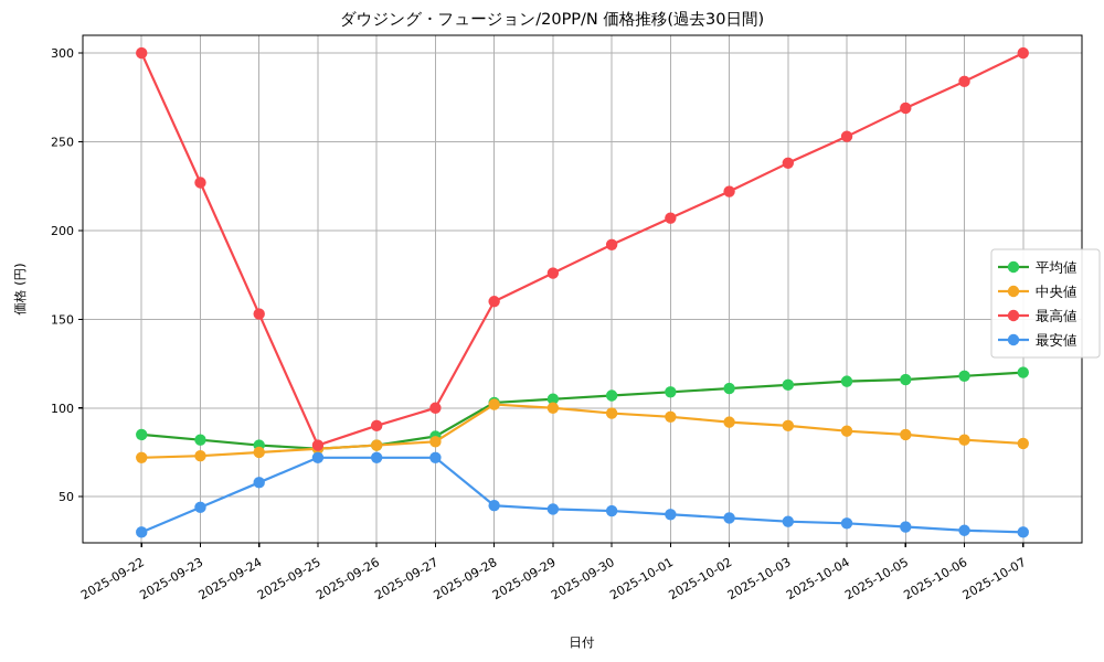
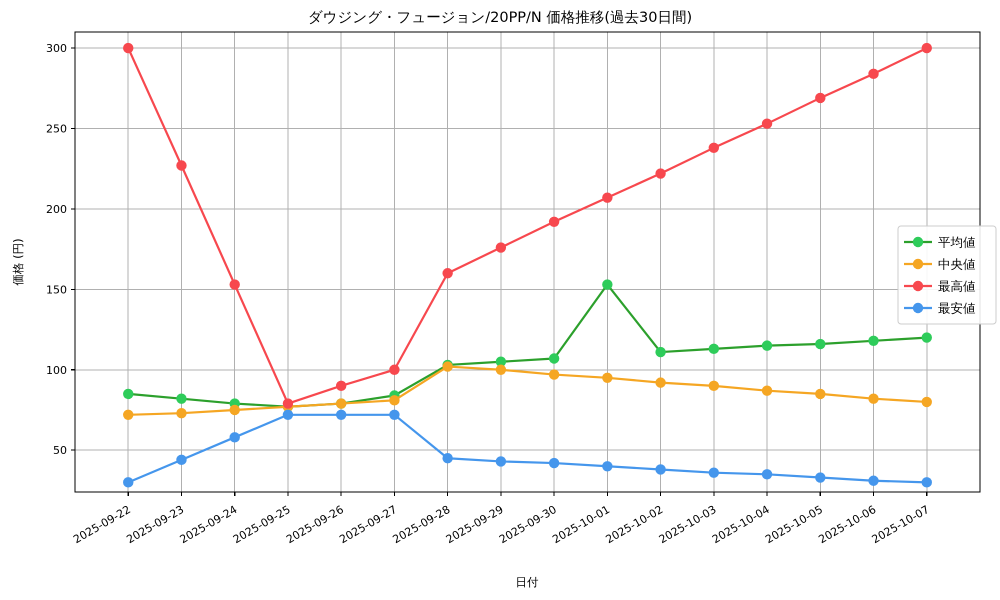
平均値/2025-10-01: 109 -> 153
